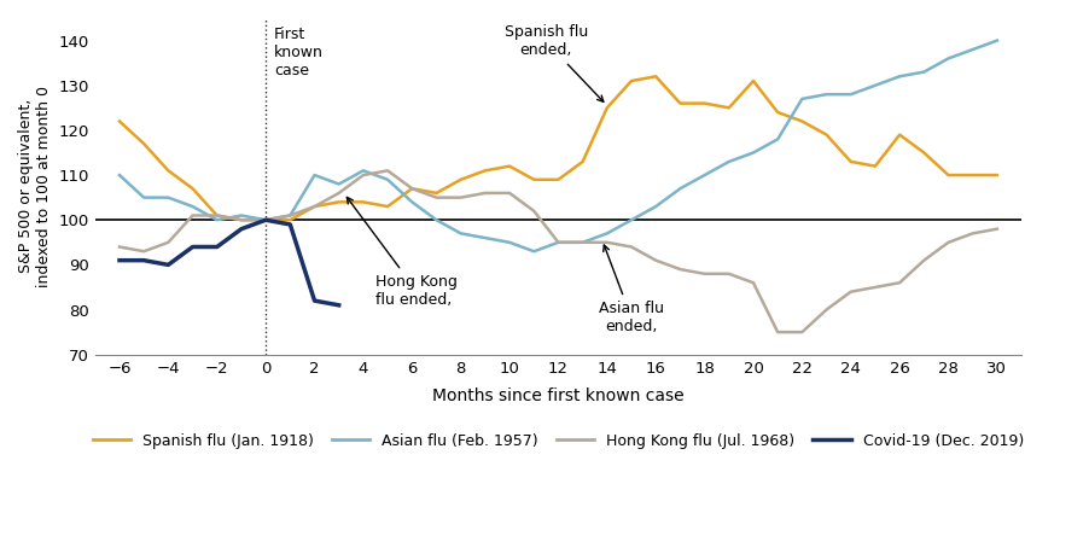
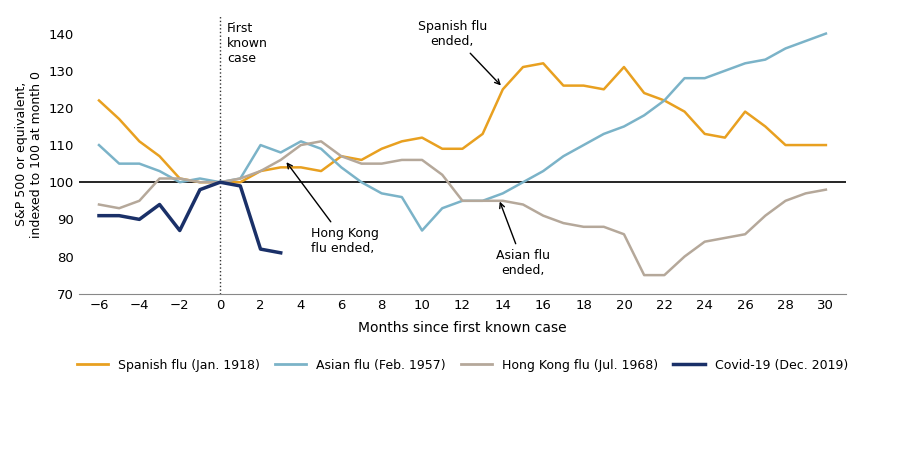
Covid-19 (Dec. 2019)/−2: 94 -> 87
Asian flu (Feb. 1957)/10: 95 -> 87
Asian flu (Feb. 1957)/22: 127 -> 122
